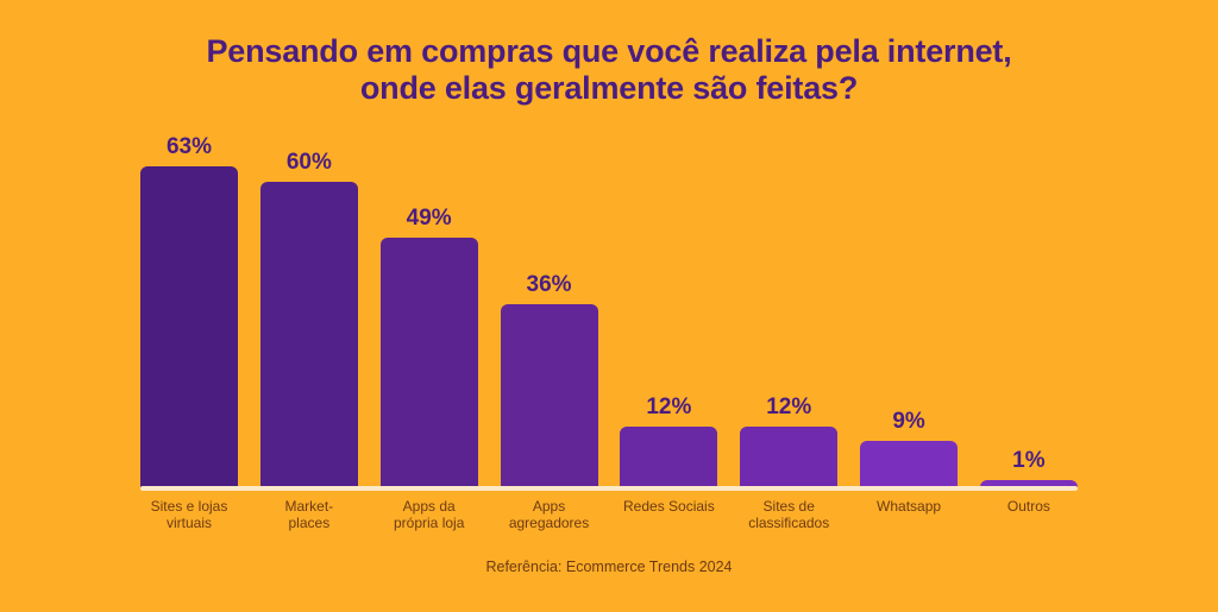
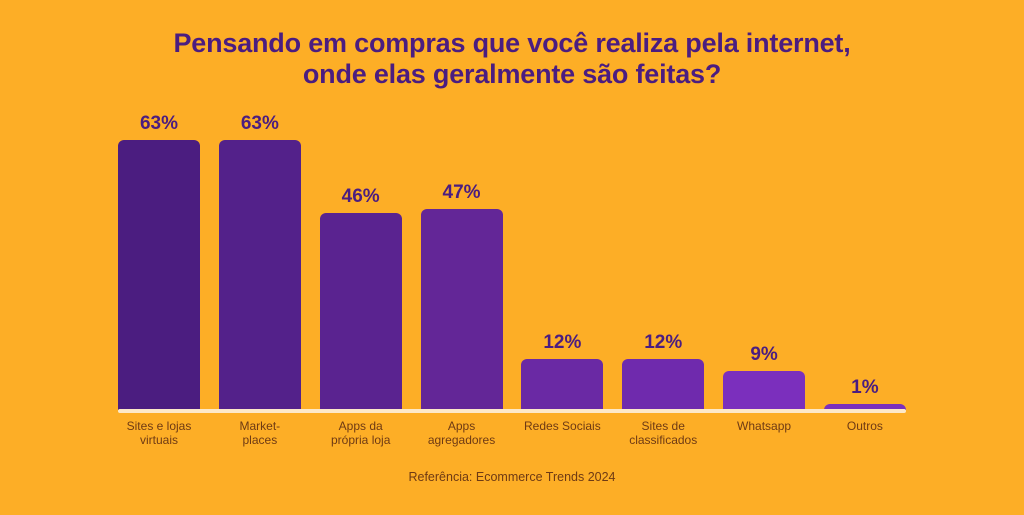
Market-places: 60% -> 63%
Apps da própria loja: 49% -> 46%
Apps agregadores: 36% -> 47%
